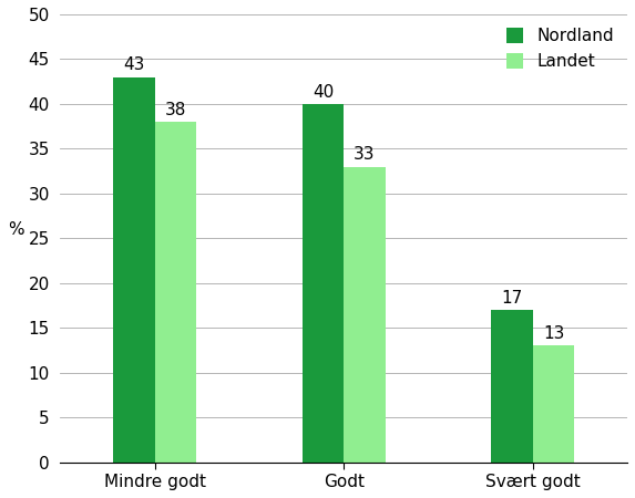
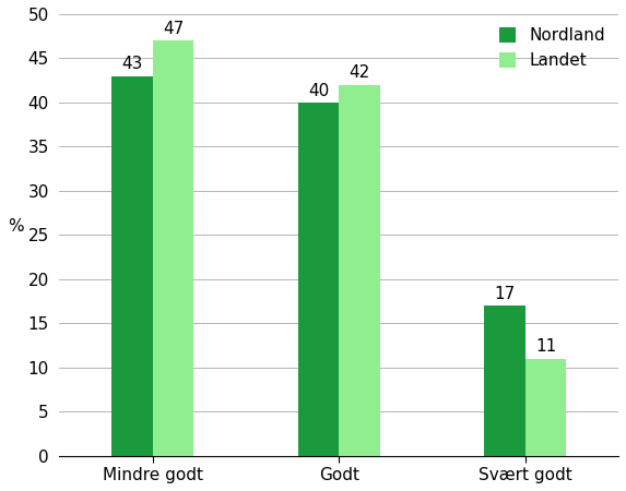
Landet/Mindre godt: 38 -> 47
Landet/Godt: 33 -> 42
Landet/Svært godt: 13 -> 11
